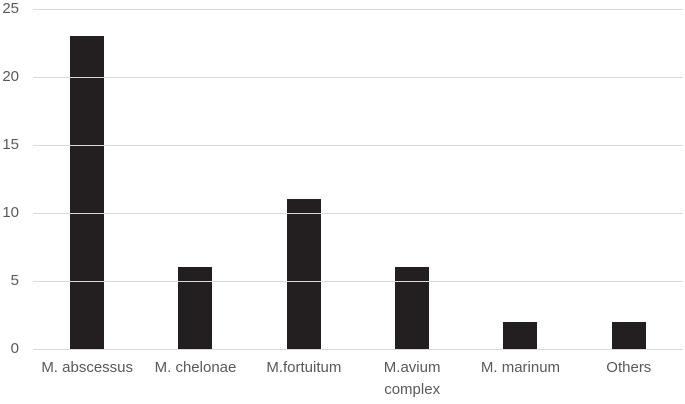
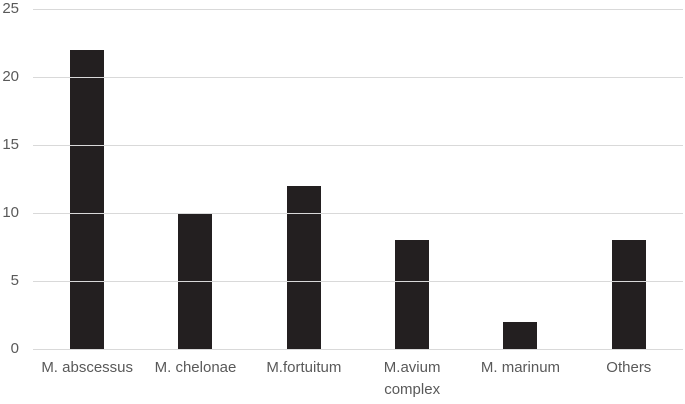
M. abscessus: 23 -> 22
M. chelonae: 6 -> 10
M.fortuitum: 11 -> 12
M.avium complex: 6 -> 8
Others: 2 -> 8
